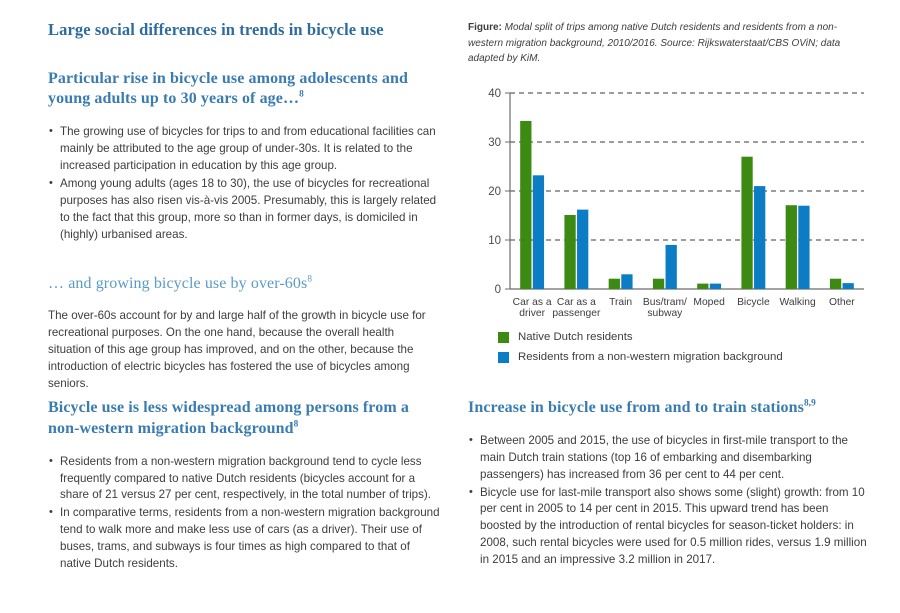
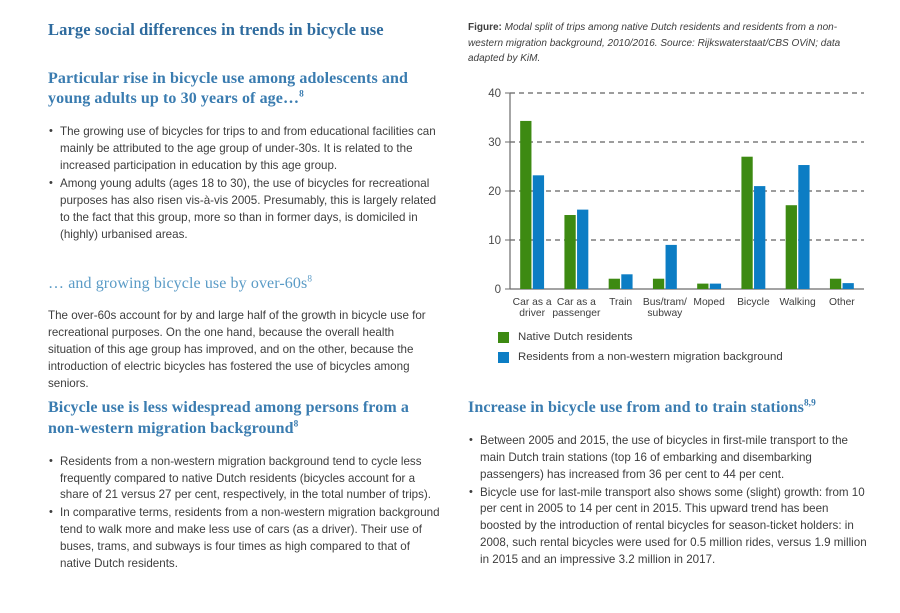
Residents from a non-western migration background/Walking: 17 -> 25
